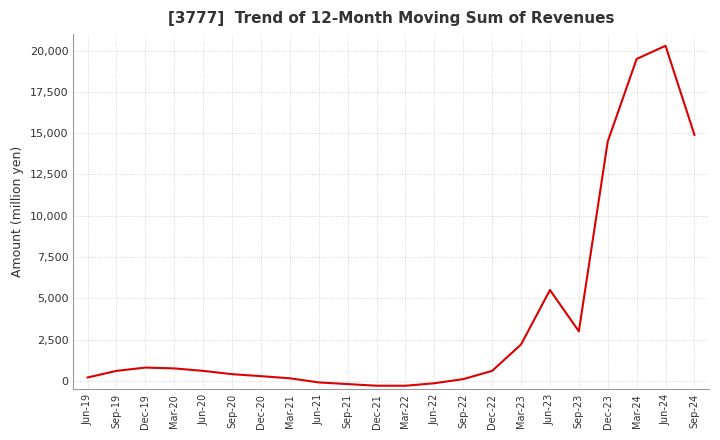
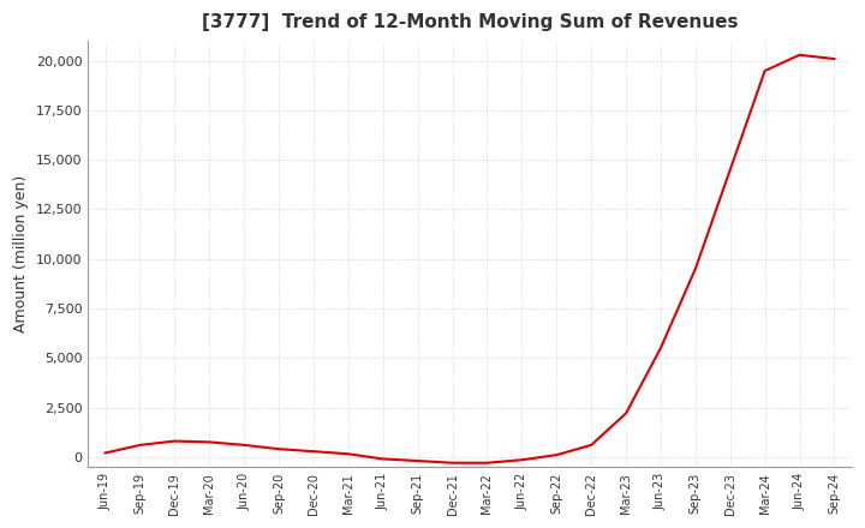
Sep-23: 3,000 -> 9,500
Sep-24: 14,900 -> 20,100
